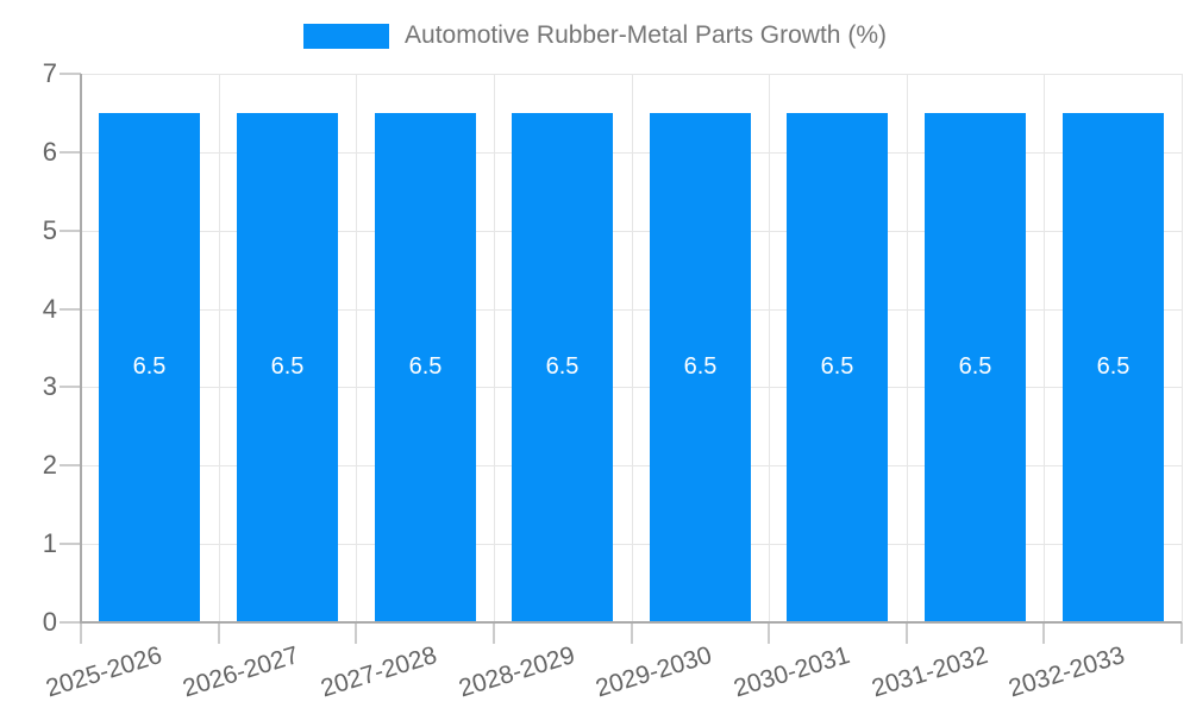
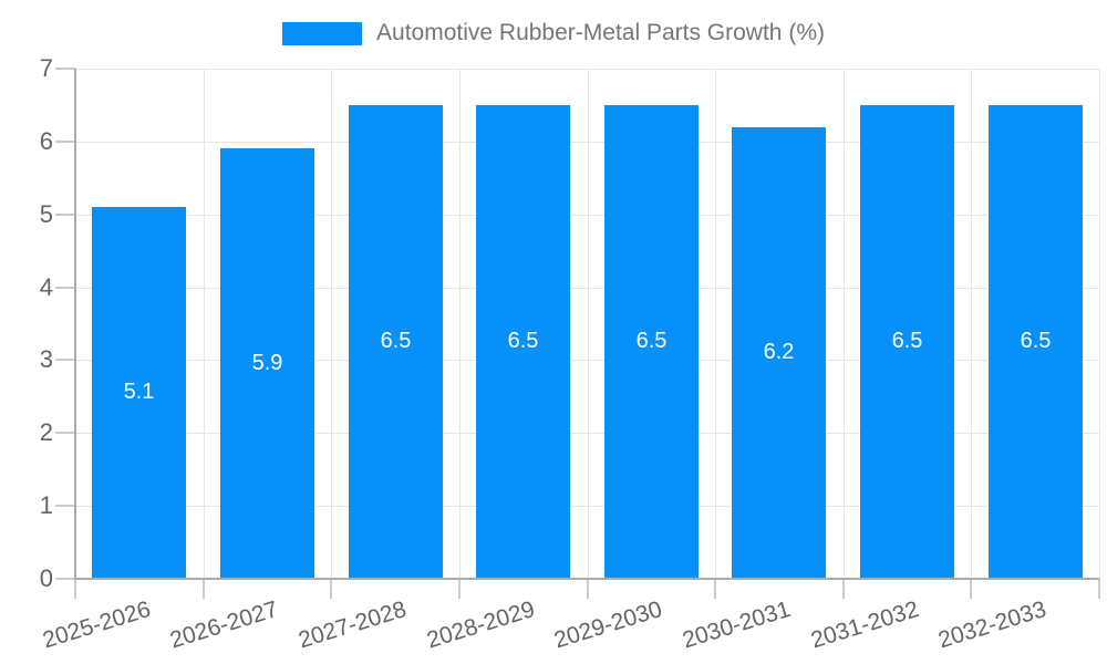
2025-2026: 6.5 -> 5.1
2026-2027: 6.5 -> 5.9
2030-2031: 6.5 -> 6.2
